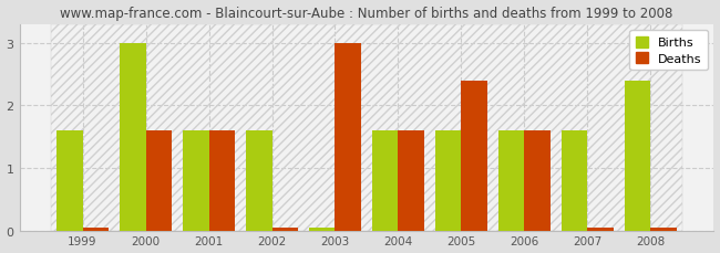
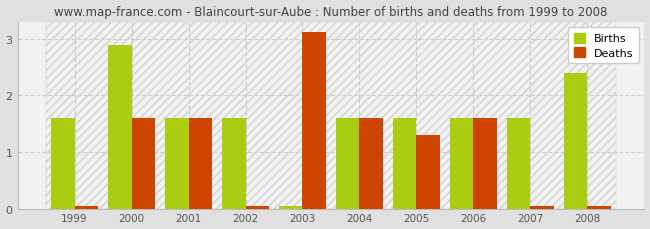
Births/2000: 3.00 -> 2.88
Deaths/2003: 3.00 -> 3.12
Deaths/2005: 2.40 -> 1.30
